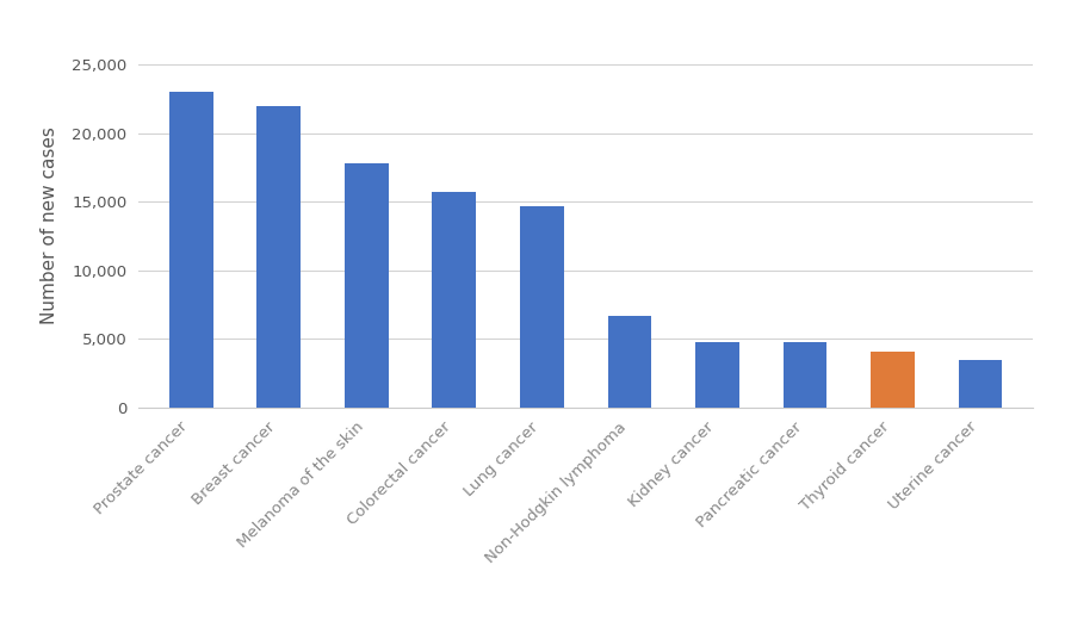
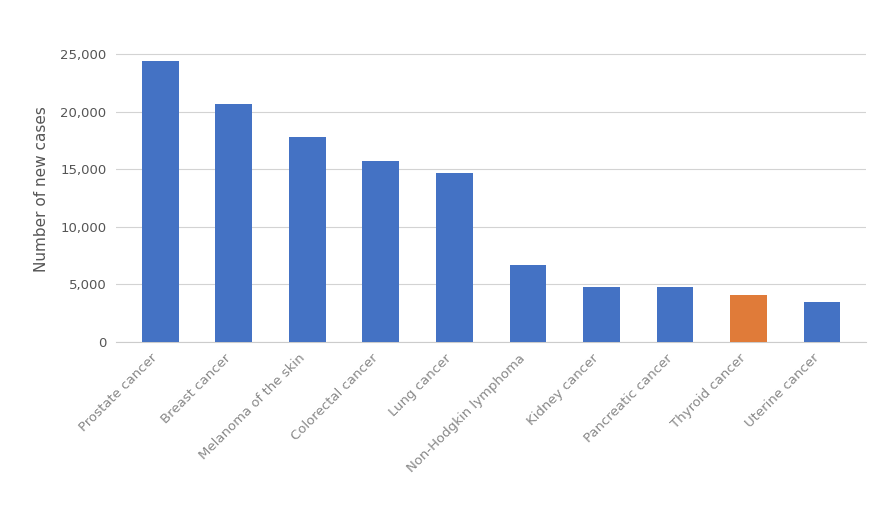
Prostate cancer: 23,000 -> 24,400
Breast cancer: 22,000 -> 20,700
